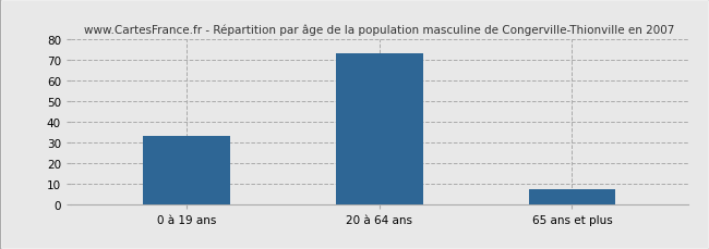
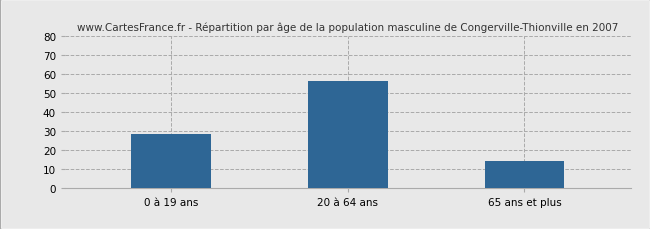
0 à 19 ans: 33 -> 28
20 à 64 ans: 73 -> 56
65 ans et plus: 7 -> 14
